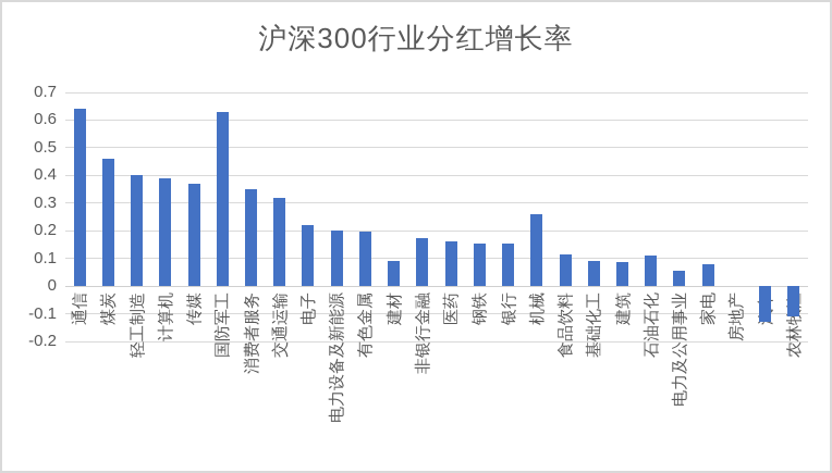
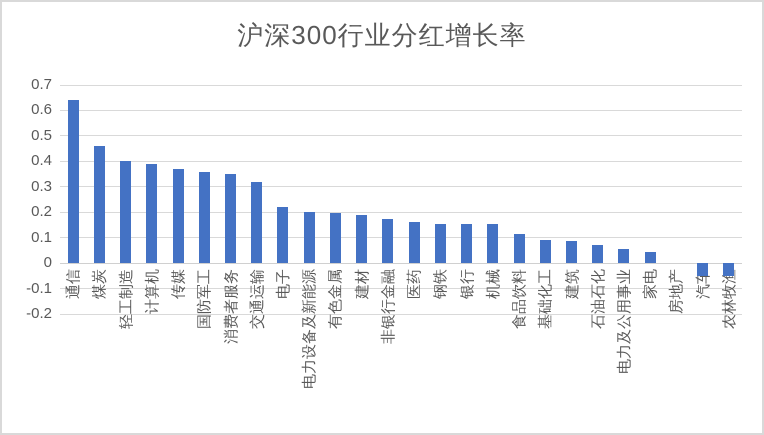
国防军工: 0.63 -> 0.36
建材: 0.09 -> 0.19
机械: 0.26 -> 0.15
石油石化: 0.11 -> 0.07
家电: 0.08 -> 0.04
汽车: -0.13 -> -0.05
农林牧渔: -0.11 -> -0.05
